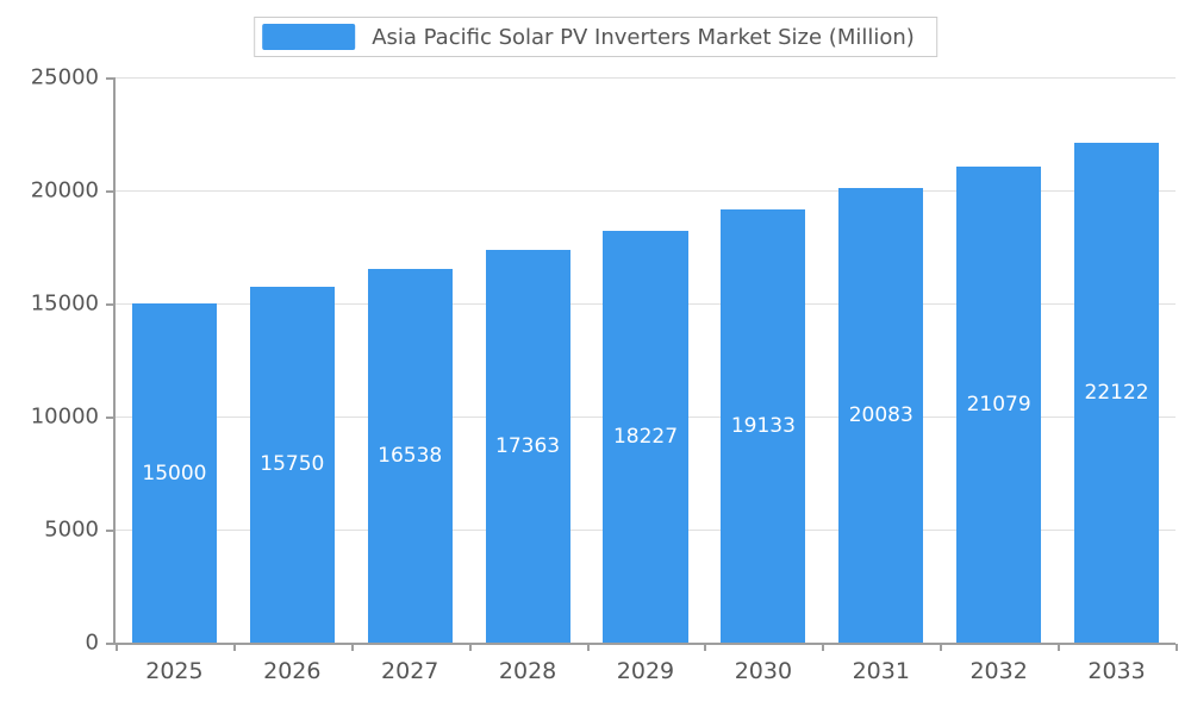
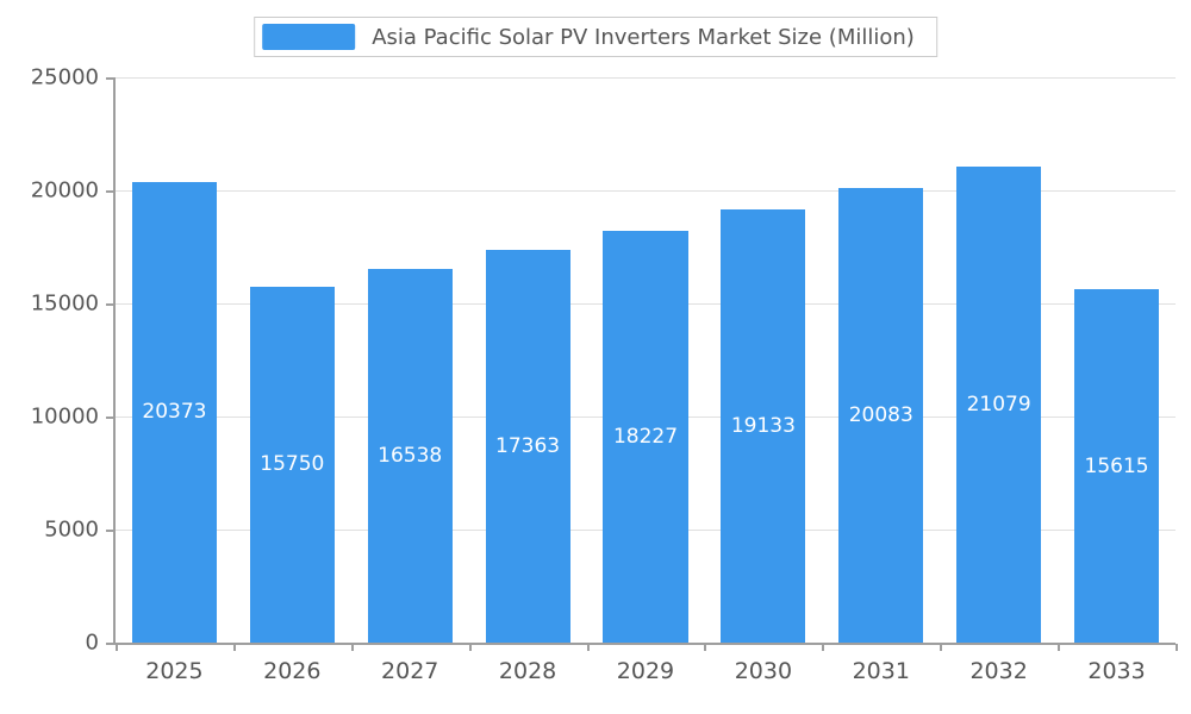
2025: 15000 -> 20373
2033: 22122 -> 15615
